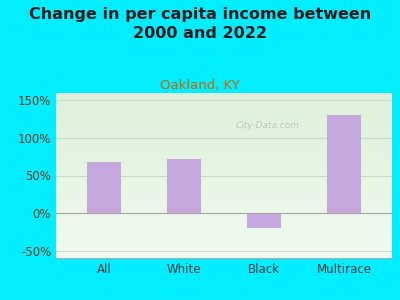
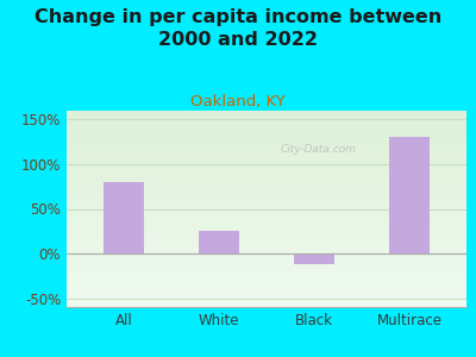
All: 68% -> 80%
White: 72% -> 26%
Black: -20% -> -12%
